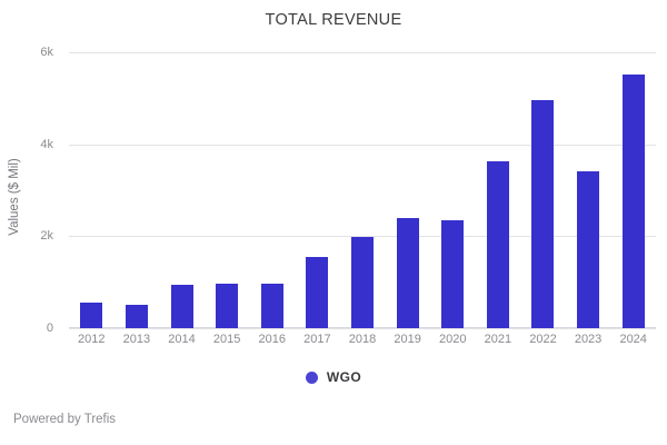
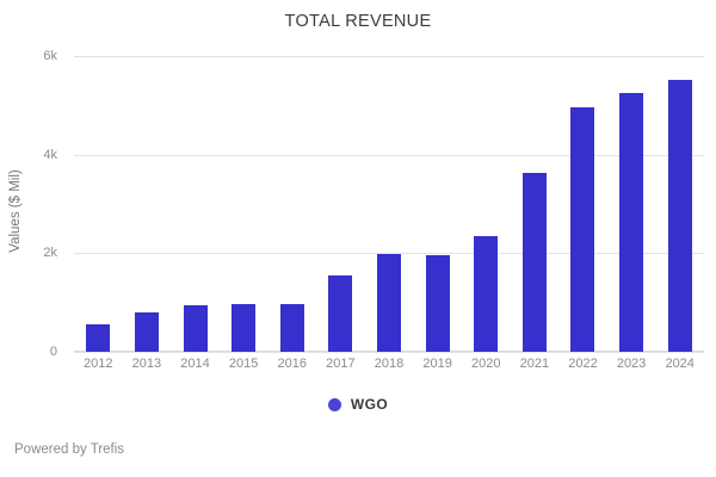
2013: 0.5k -> 0.8k
2019: 2.4k -> 2.0k
2023: 3.4k -> 5.2k
